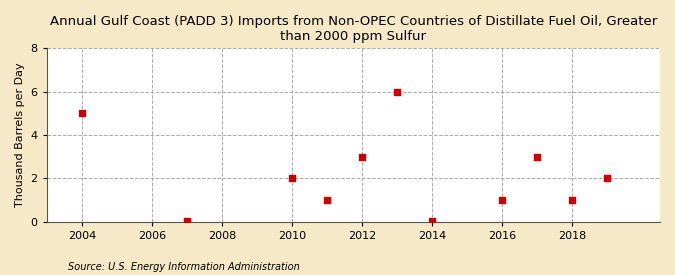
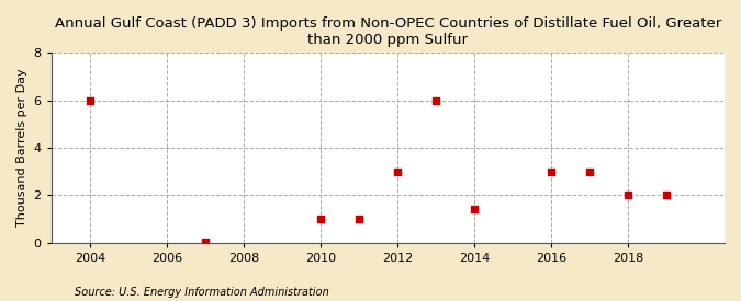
2004: 5.00 -> 6.00
2010: 2.00 -> 1.00
2014: 0.02 -> 1.40
2016: 1.00 -> 3.00
2018: 1.00 -> 2.00
